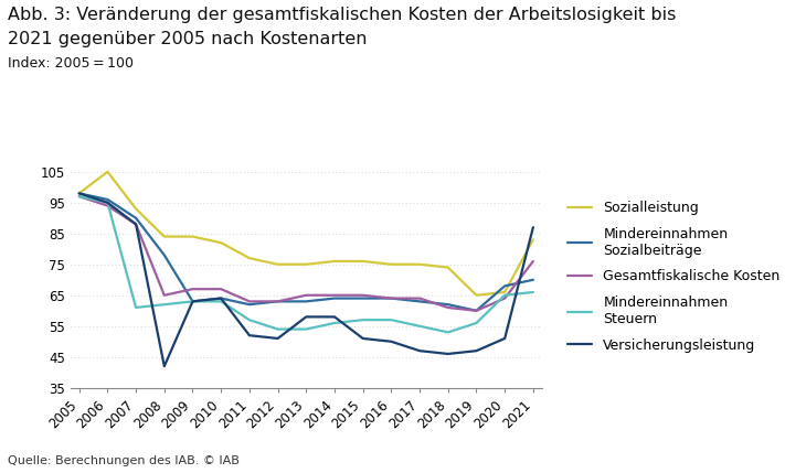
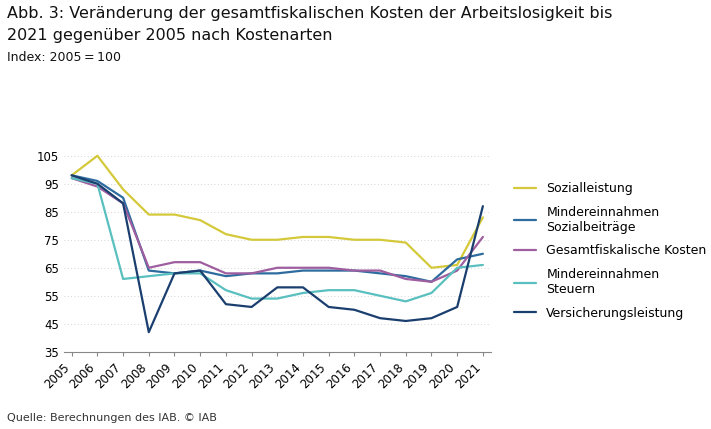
Mindereinnahmen Sozialbeiträge/2008: 78 -> 64
